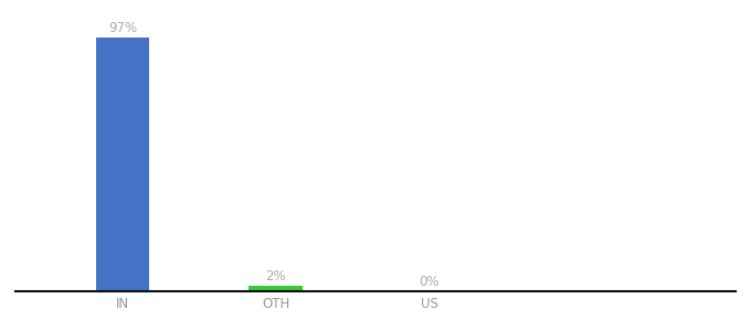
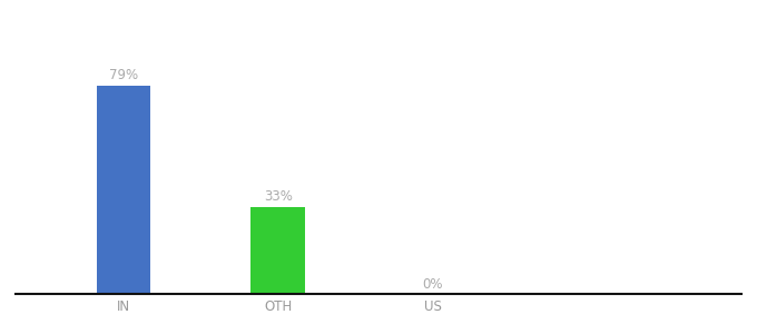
IN: 97% -> 79%
OTH: 2% -> 33%
